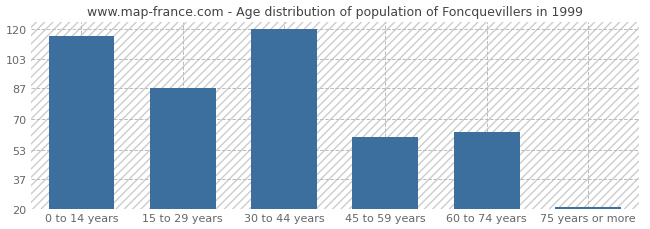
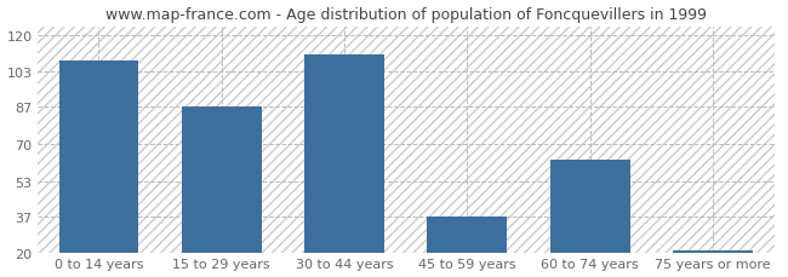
0 to 14 years: 116 -> 108
30 to 44 years: 120 -> 111
45 to 59 years: 60 -> 37
